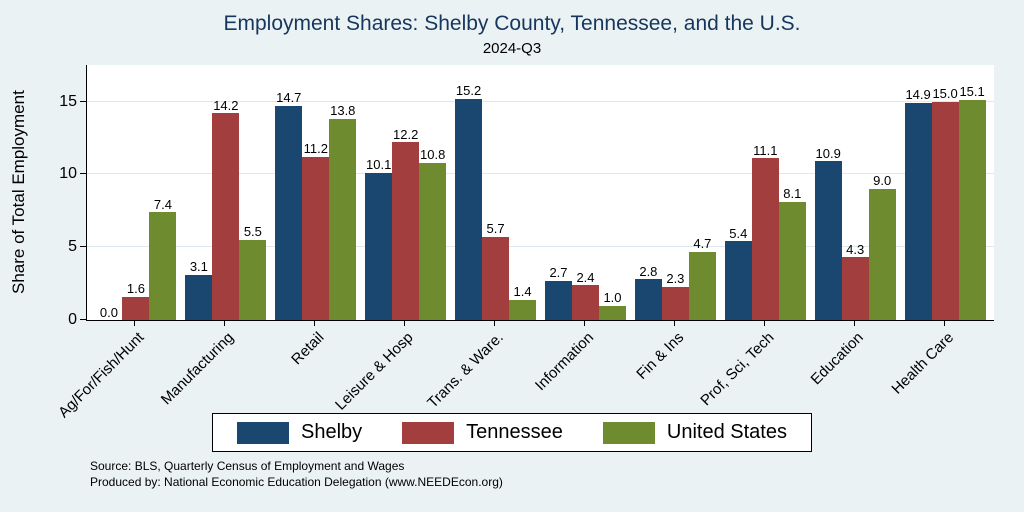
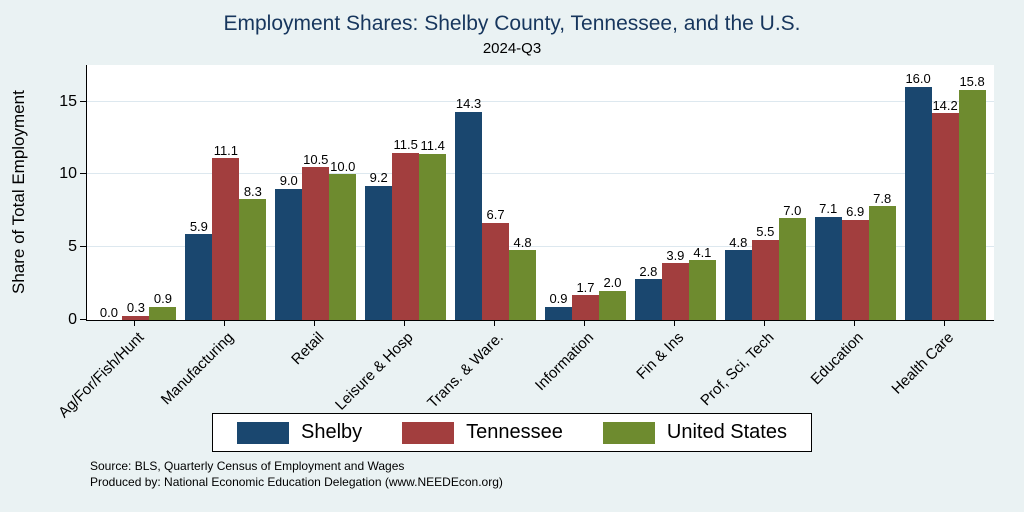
Tennessee/Ag/For/Fish/Hunt: 1.6 -> 0.3
United States/Ag/For/Fish/Hunt: 7.4 -> 0.9
Shelby/Manufacturing: 3.1 -> 5.9
Tennessee/Manufacturing: 14.2 -> 11.1
United States/Manufacturing: 5.5 -> 8.3
Shelby/Retail: 14.7 -> 9.0
Tennessee/Retail: 11.2 -> 10.5
United States/Retail: 13.8 -> 10.0
Shelby/Leisure & Hosp: 10.1 -> 9.2
Tennessee/Leisure & Hosp: 12.2 -> 11.5
United States/Leisure & Hosp: 10.8 -> 11.4
Shelby/Trans. & Ware.: 15.2 -> 14.3
Tennessee/Trans. & Ware.: 5.7 -> 6.7
United States/Trans. & Ware.: 1.4 -> 4.8
Shelby/Information: 2.7 -> 0.9
Tennessee/Information: 2.4 -> 1.7
United States/Information: 1.0 -> 2.0
Tennessee/Fin & Ins: 2.3 -> 3.9
United States/Fin & Ins: 4.7 -> 4.1
Shelby/Prof, Sci, Tech: 5.4 -> 4.8
Tennessee/Prof, Sci, Tech: 11.1 -> 5.5
United States/Prof, Sci, Tech: 8.1 -> 7.0
Shelby/Education: 10.9 -> 7.1
Tennessee/Education: 4.3 -> 6.9
United States/Education: 9.0 -> 7.8
Shelby/Health Care: 14.9 -> 16.0
Tennessee/Health Care: 15.0 -> 14.2
United States/Health Care: 15.1 -> 15.8
